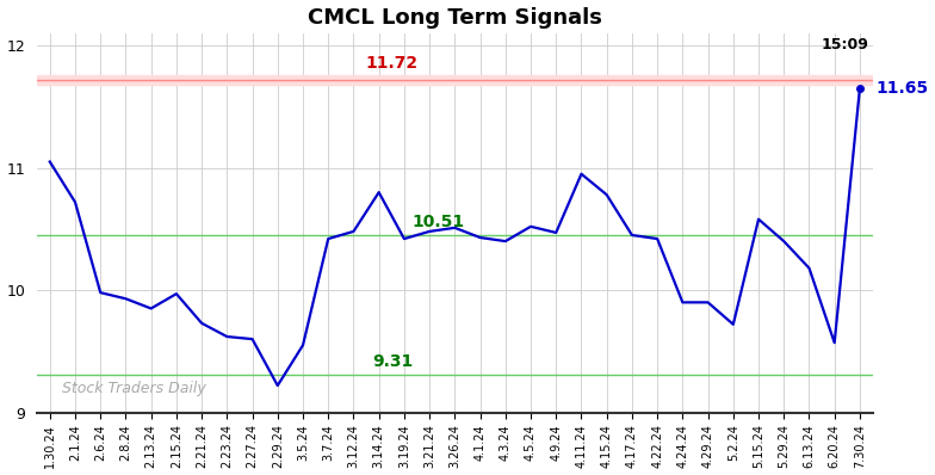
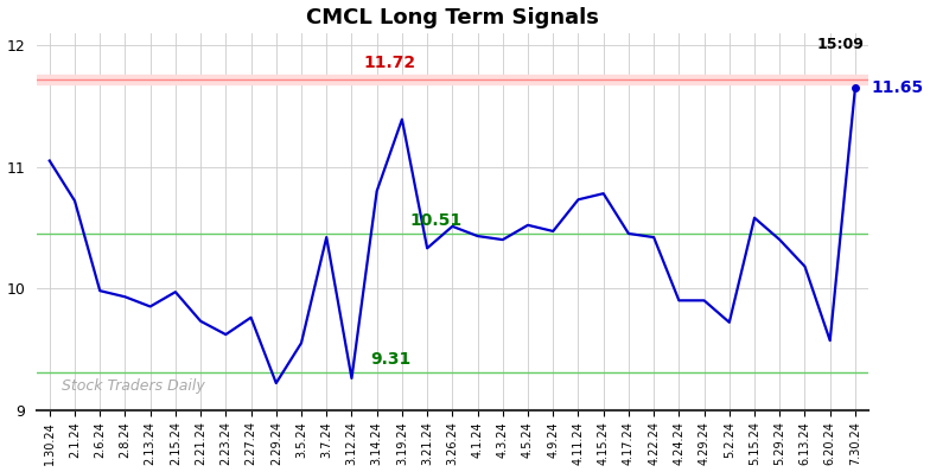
2.27.24: 9.60 -> 9.76
3.12.24: 10.48 -> 9.26
3.19.24: 10.42 -> 11.39
3.21.24: 10.48 -> 10.33
4.11.24: 10.95 -> 10.73
